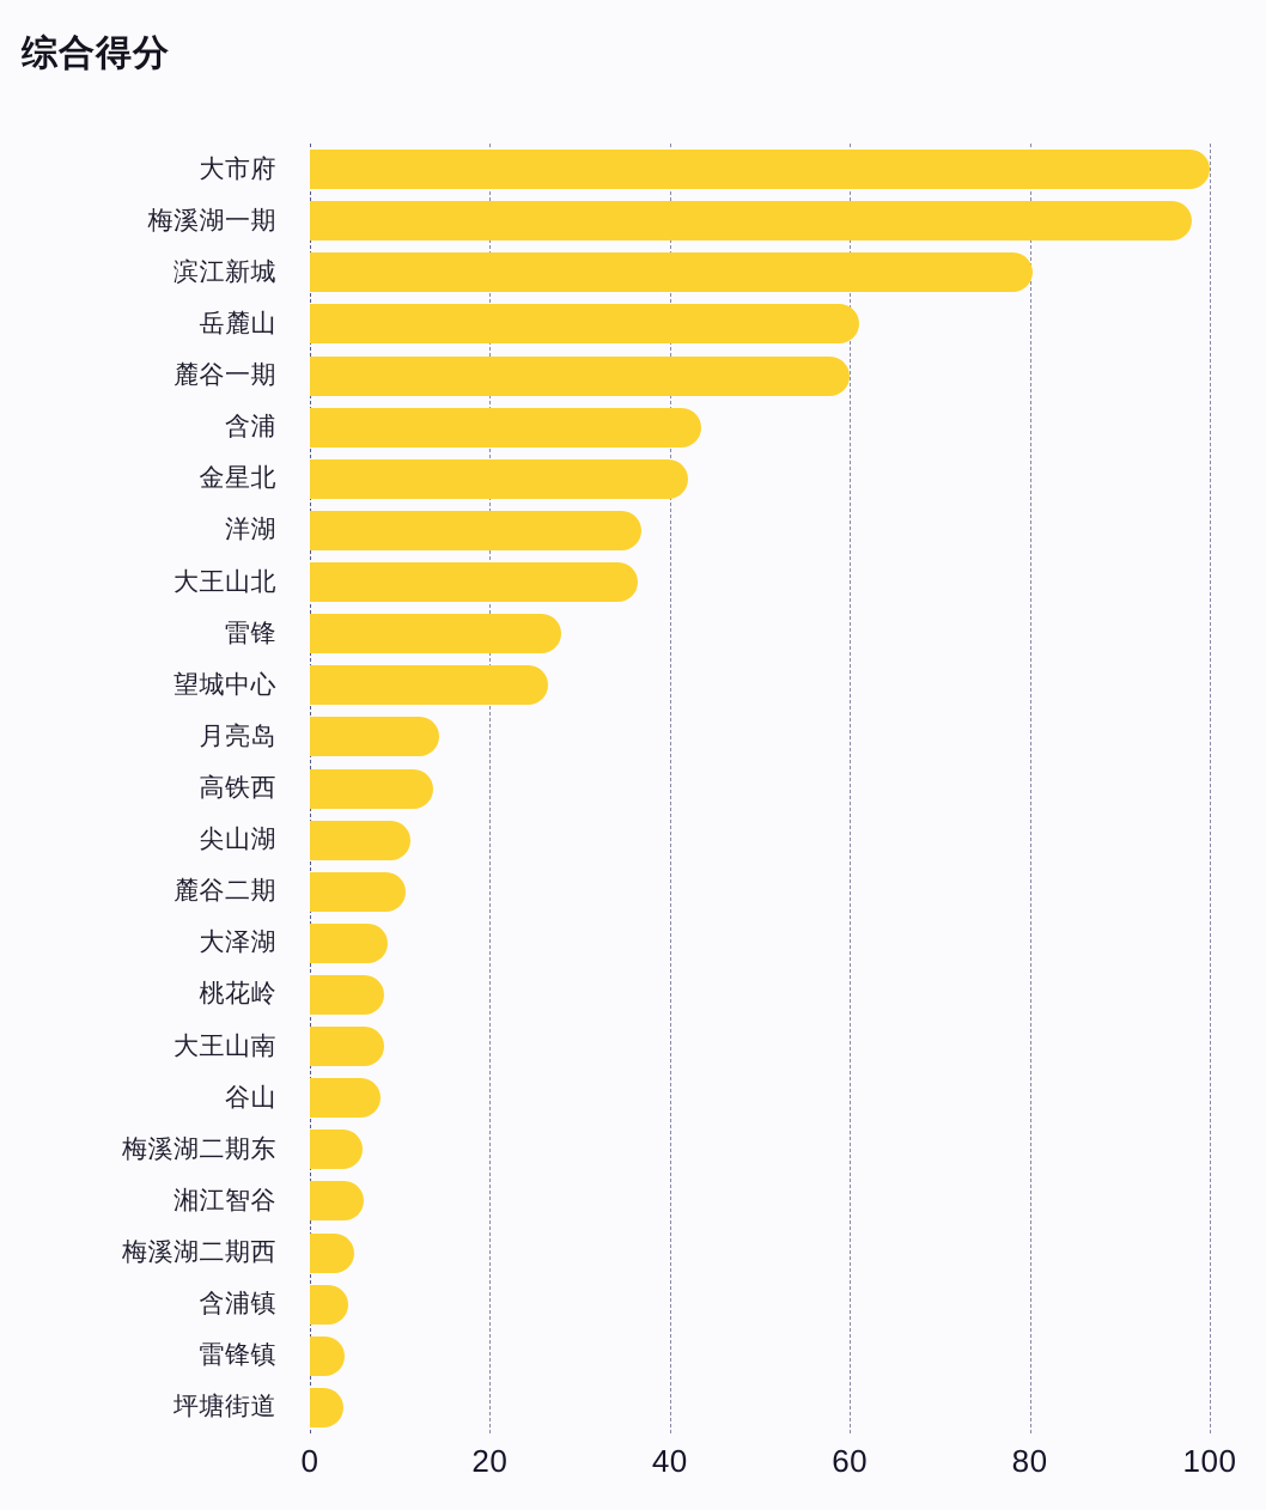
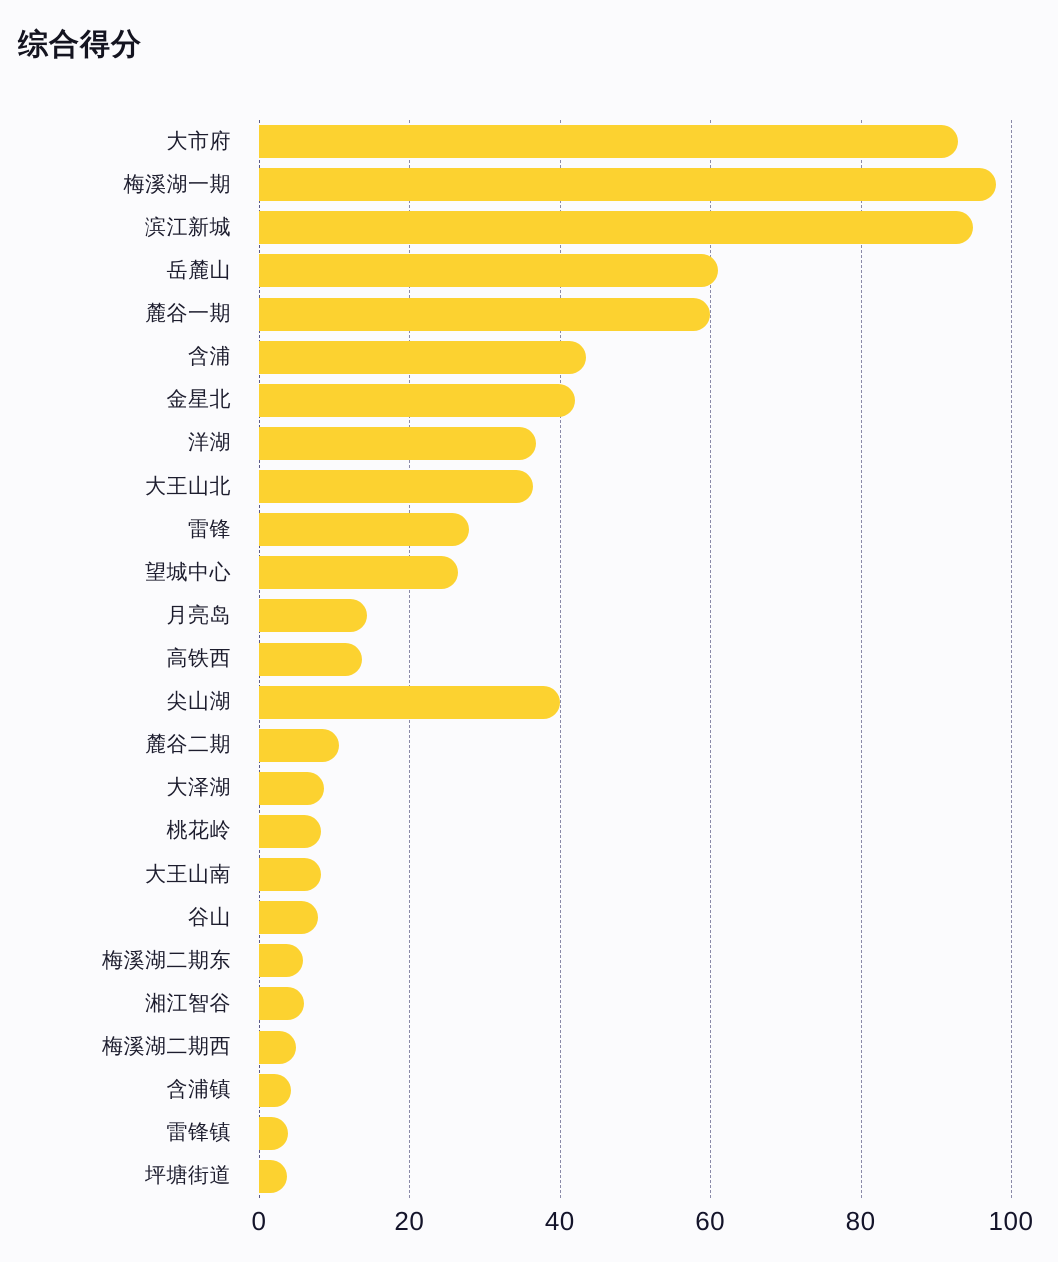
大市府: 100 -> 93
滨江新城: 80 -> 95
尖山湖: 11 -> 40
